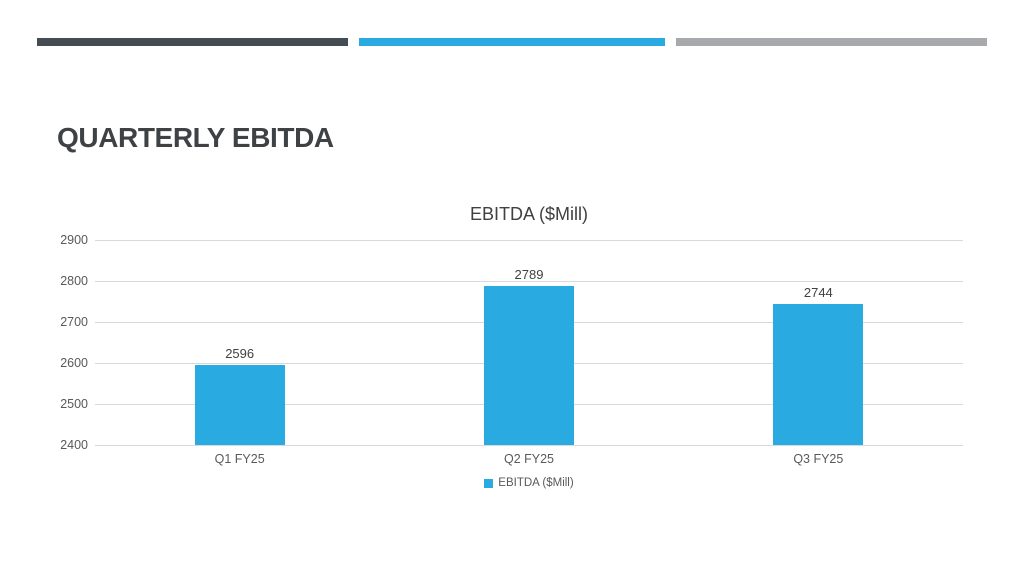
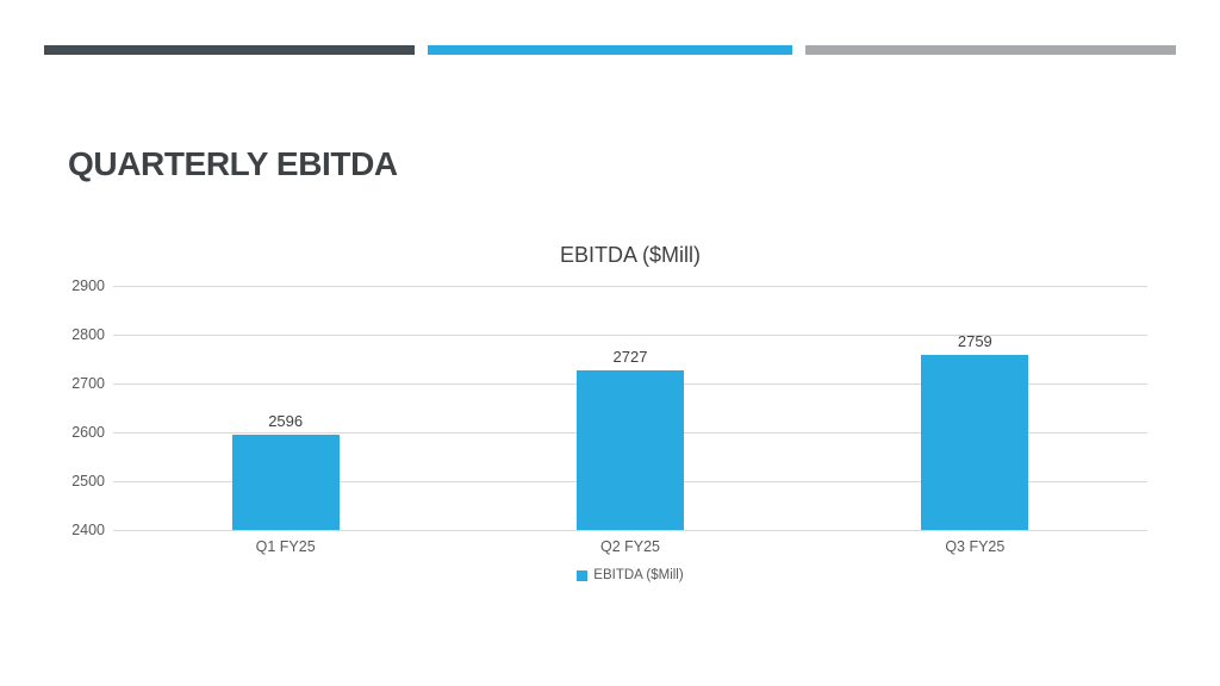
Q2 FY25: 2789 -> 2727
Q3 FY25: 2744 -> 2759
